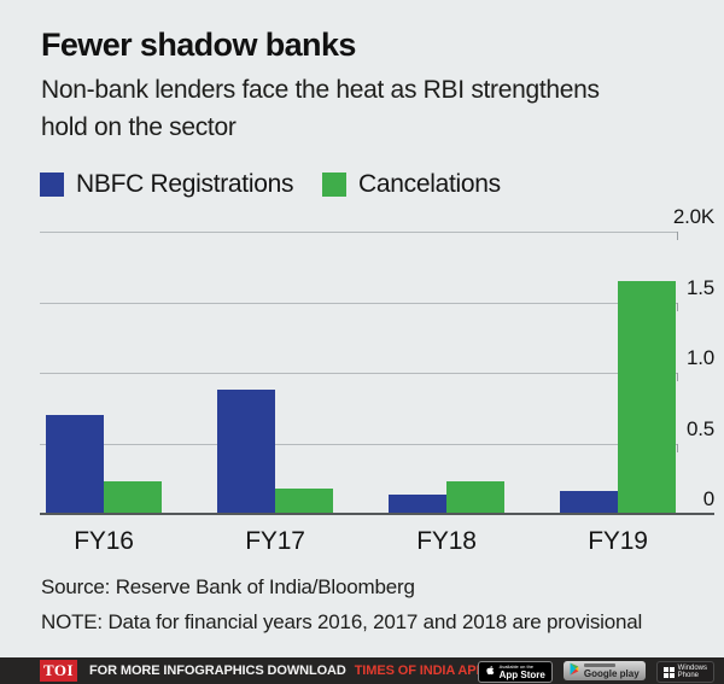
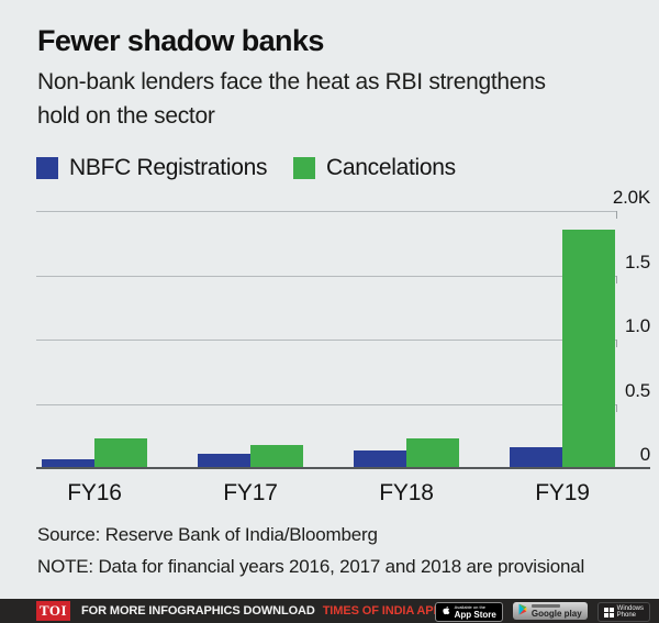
NBFC Registrations/FY16: 0.69K -> 0.06K
NBFC Registrations/FY17: 0.87K -> 0.10K
Cancelations/FY19: 1.64K -> 1.85K
